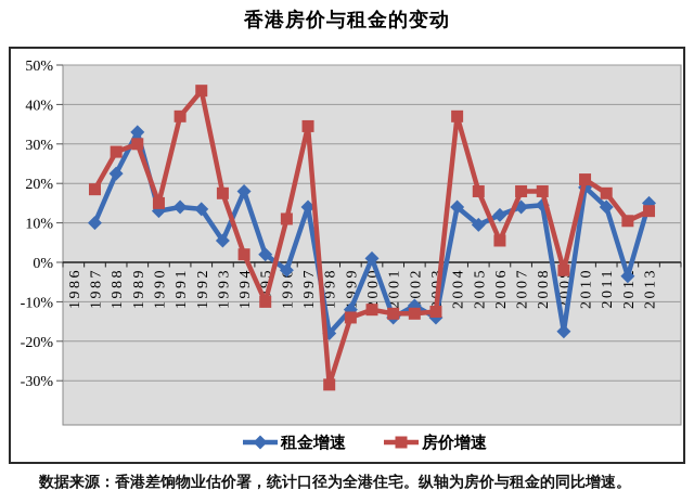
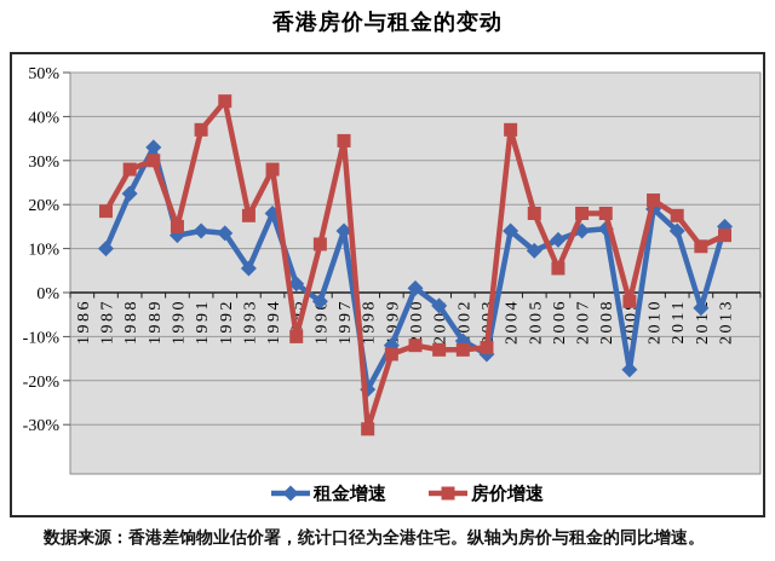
房价增速/1994: 2% -> 28%
租金增速/1998: -18% -> -22%
租金增速/2001: -14% -> -3%
